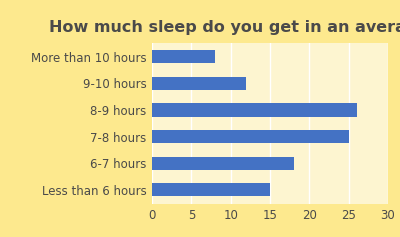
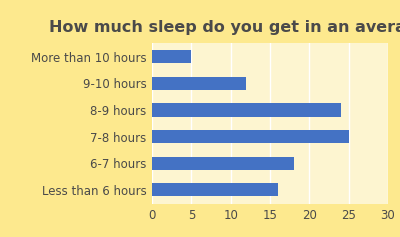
More than 10 hours: 8 -> 5
8-9 hours: 26 -> 24
Less than 6 hours: 15 -> 16
